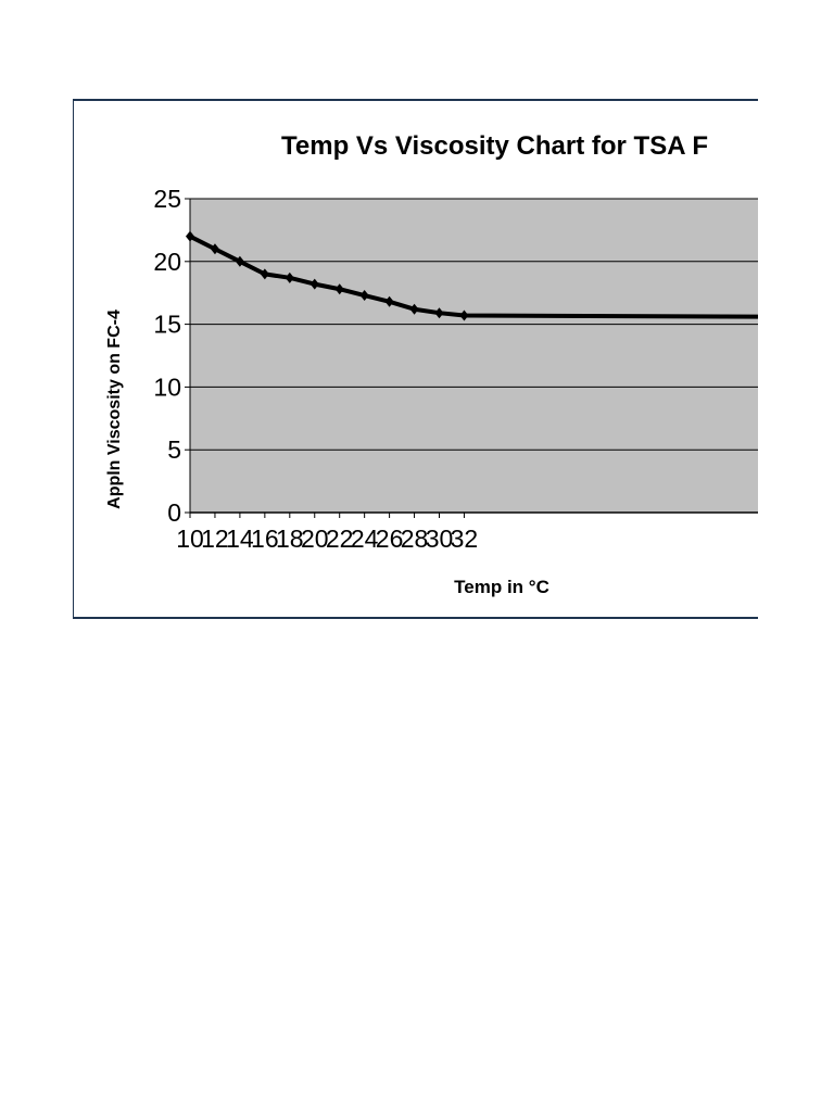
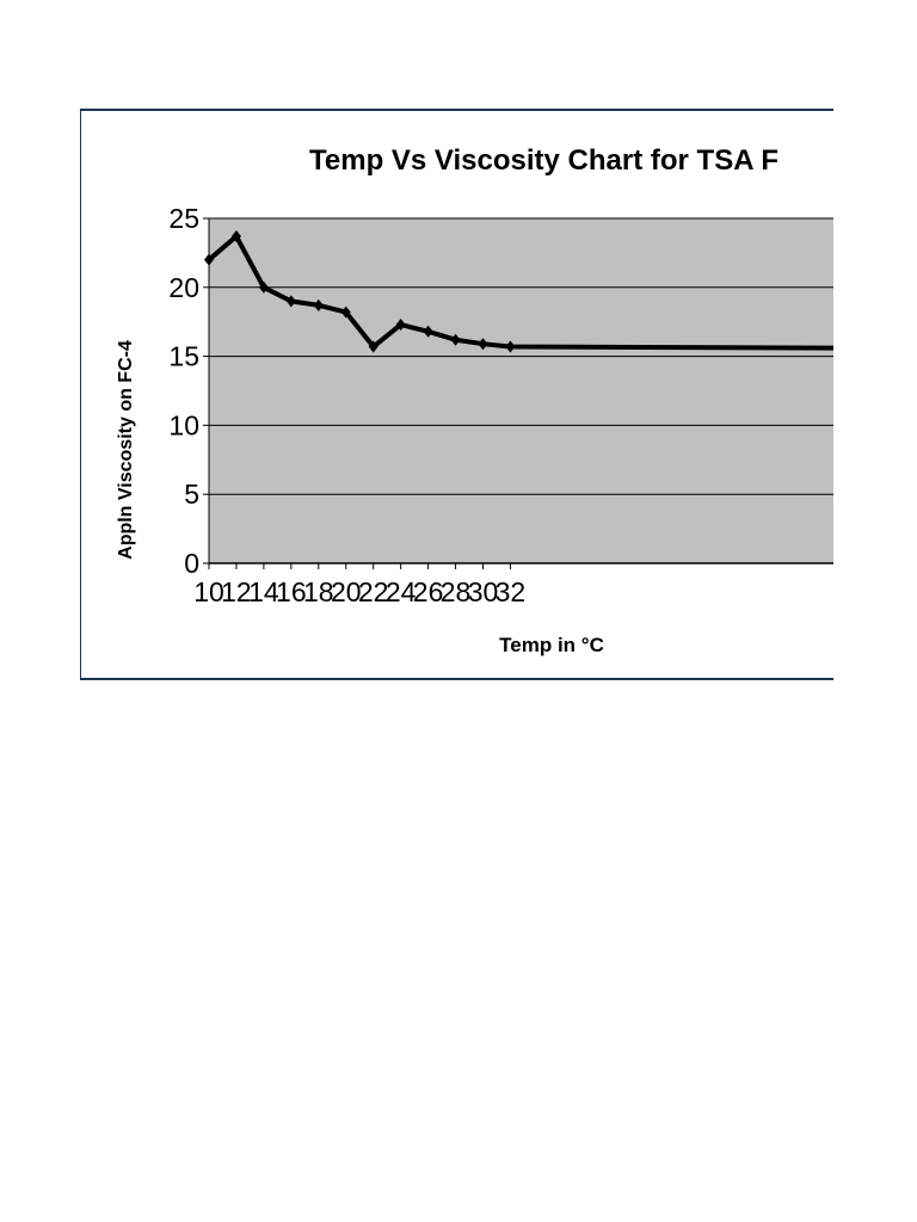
12: 21.0 -> 23.7
22: 17.8 -> 15.7
